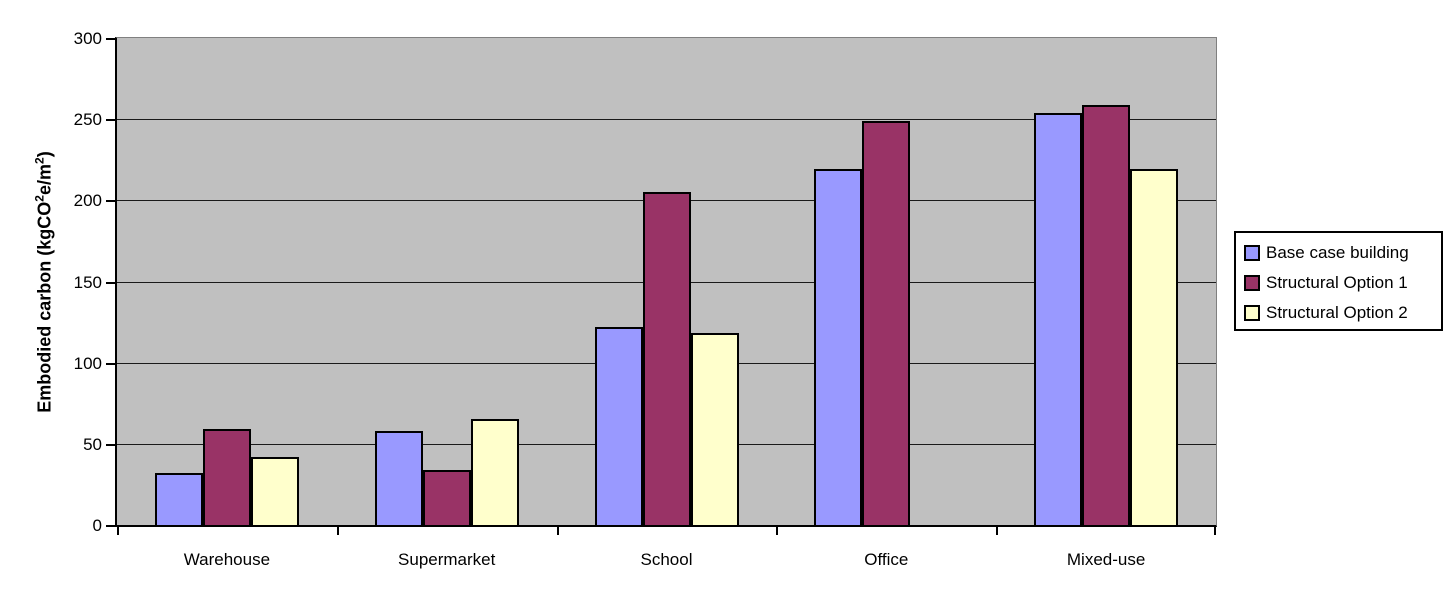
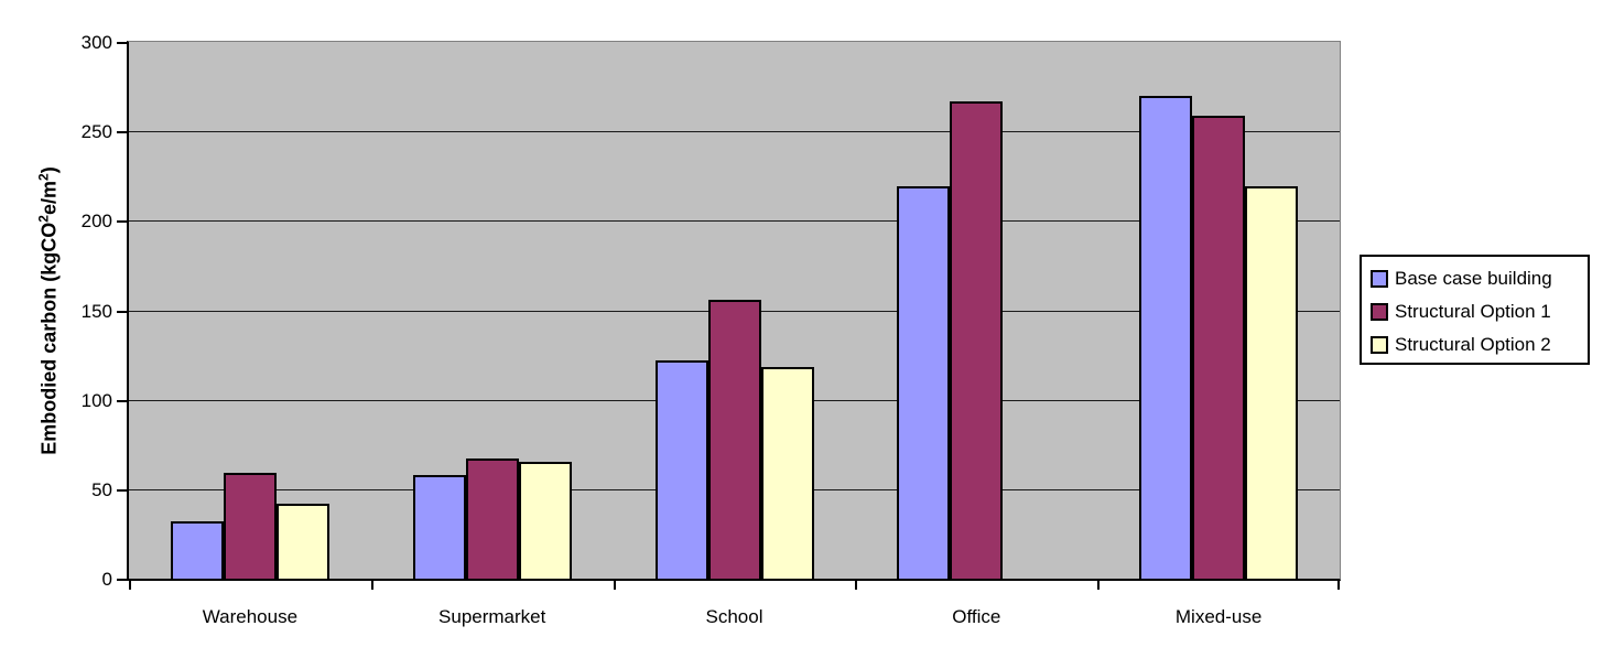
Structural Option 1/Supermarket: 34 -> 67
Structural Option 1/School: 205 -> 156
Structural Option 1/Office: 249 -> 267
Base case building/Mixed-use: 254 -> 270
